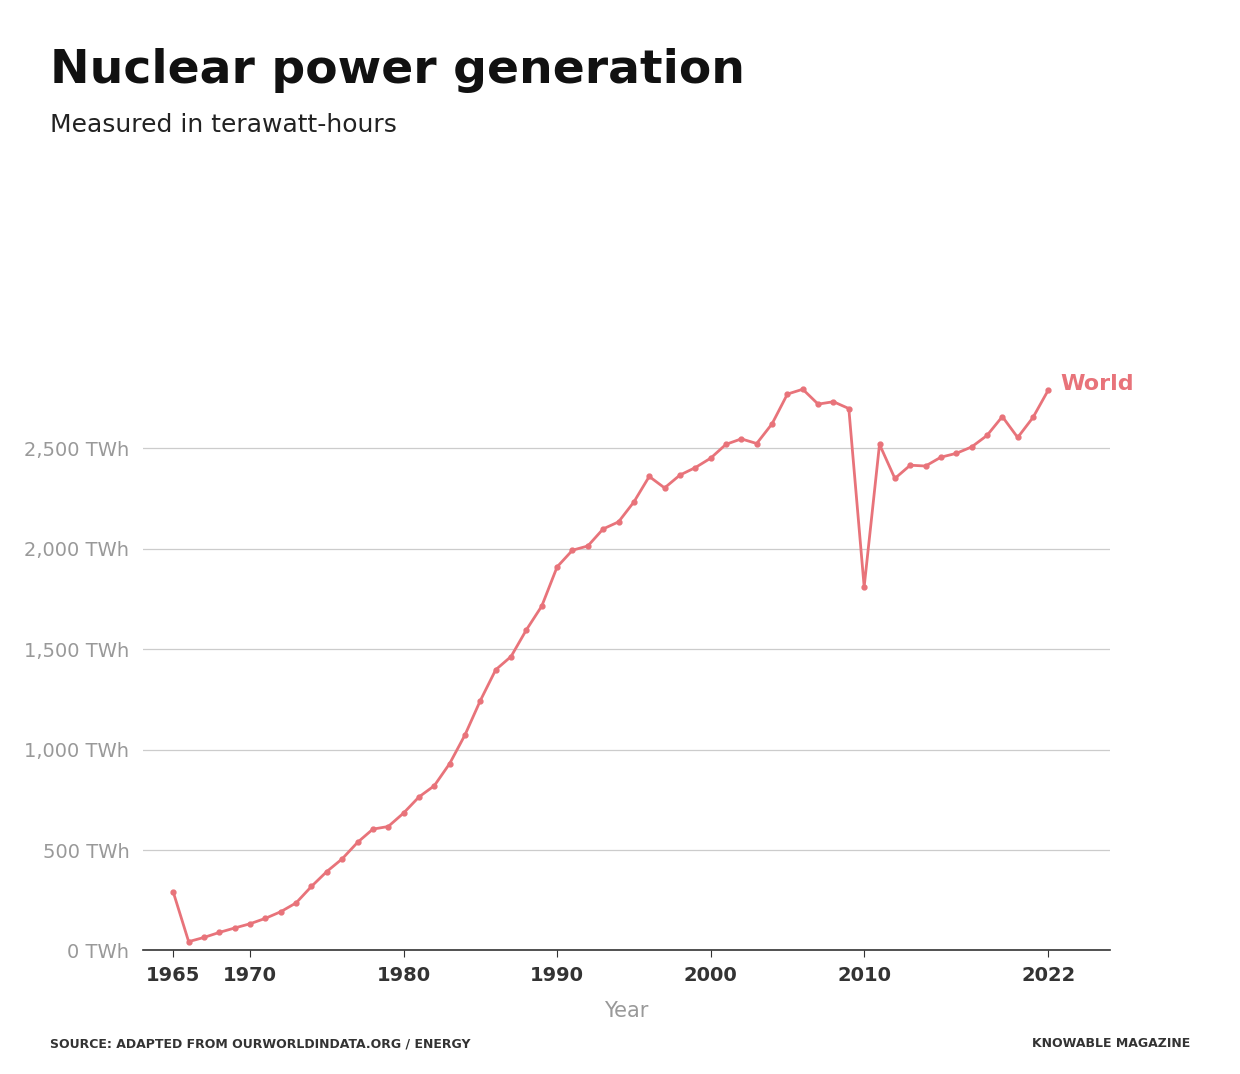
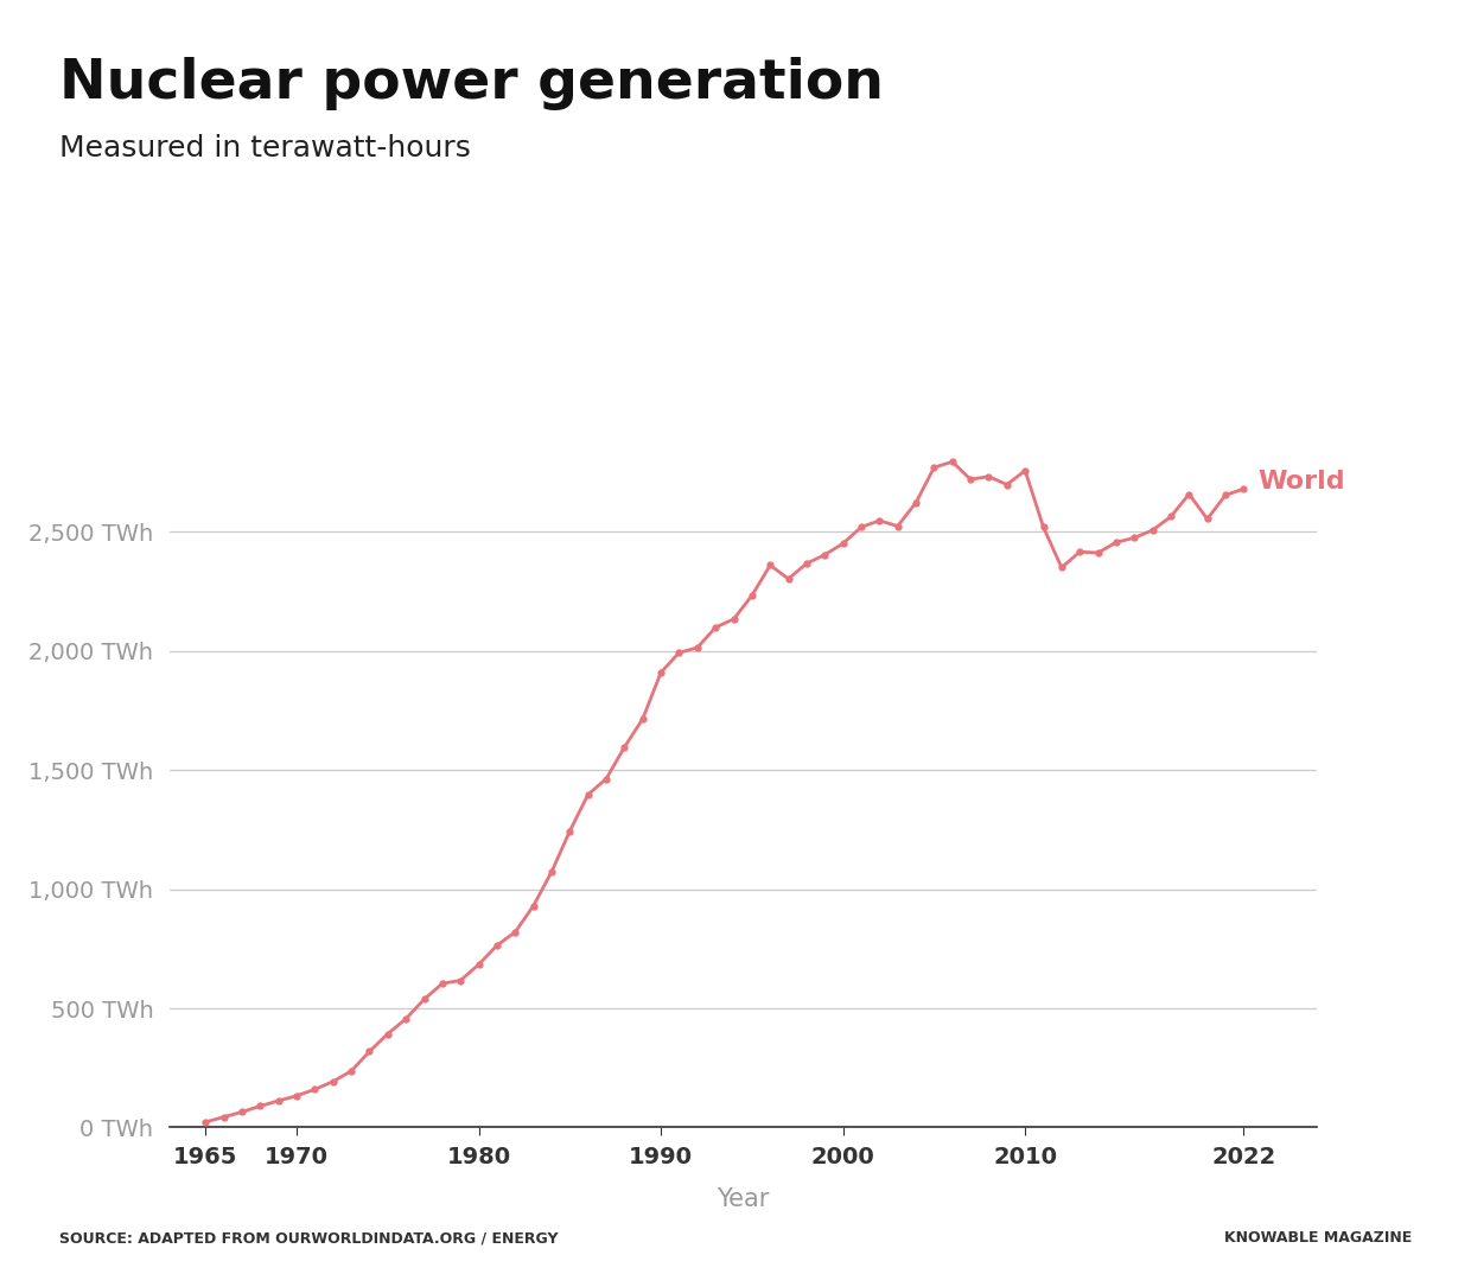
1965: 290 TWh -> 23 TWh
2010: 1,810 TWh -> 2,756 TWh
2022: 2,790 TWh -> 2,679 TWh
